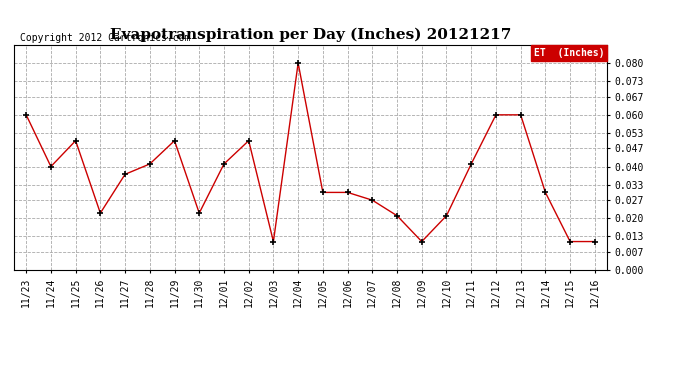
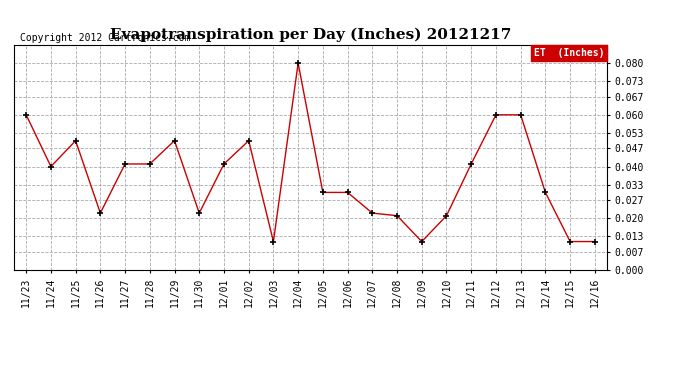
11/27: 0.037 -> 0.041
12/07: 0.027 -> 0.022
